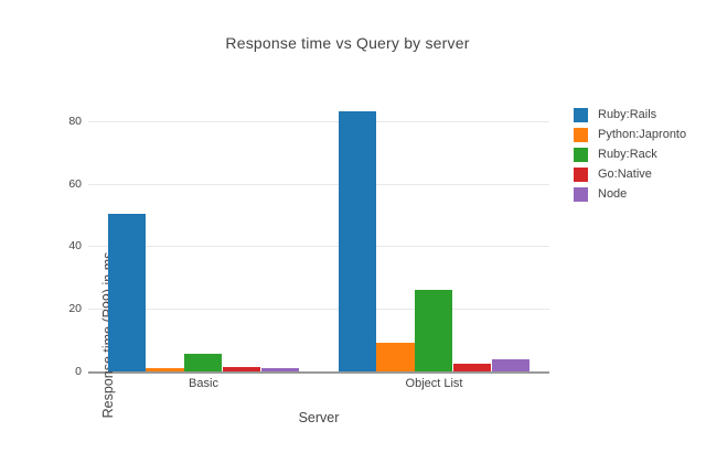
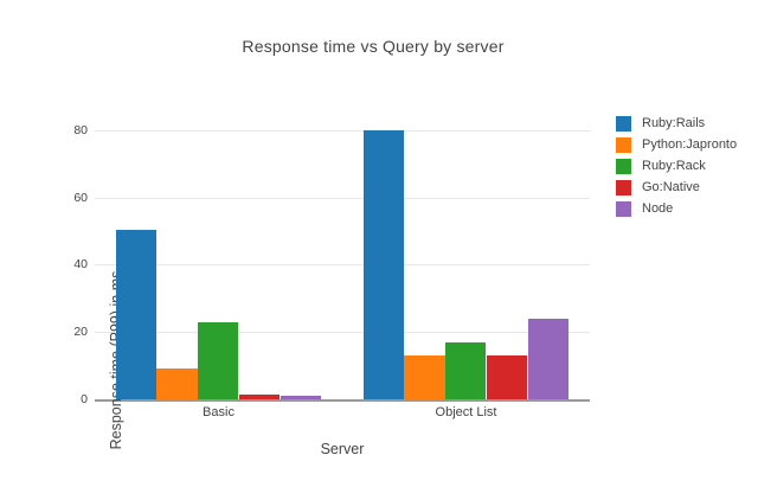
Python:Japronto/Basic: 1 -> 9
Ruby:Rack/Basic: 6 -> 23
Ruby:Rails/Object List: 83 -> 80
Python:Japronto/Object List: 9 -> 13
Ruby:Rack/Object List: 26 -> 17
Go:Native/Object List: 2 -> 13
Node/Object List: 4 -> 24
